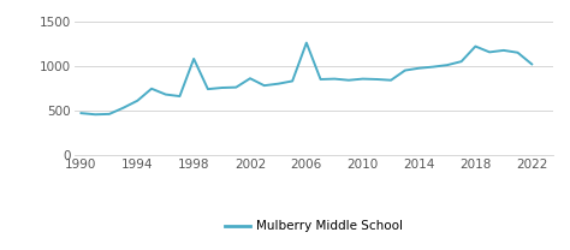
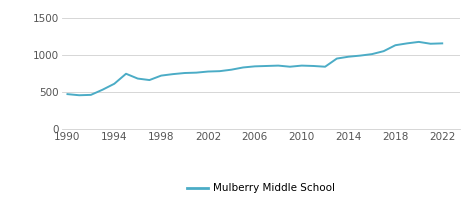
1998: 1080 -> 720
2002: 860 -> 780
2006: 1260 -> 840
2018: 1220 -> 1130
2022: 1020 -> 1160
